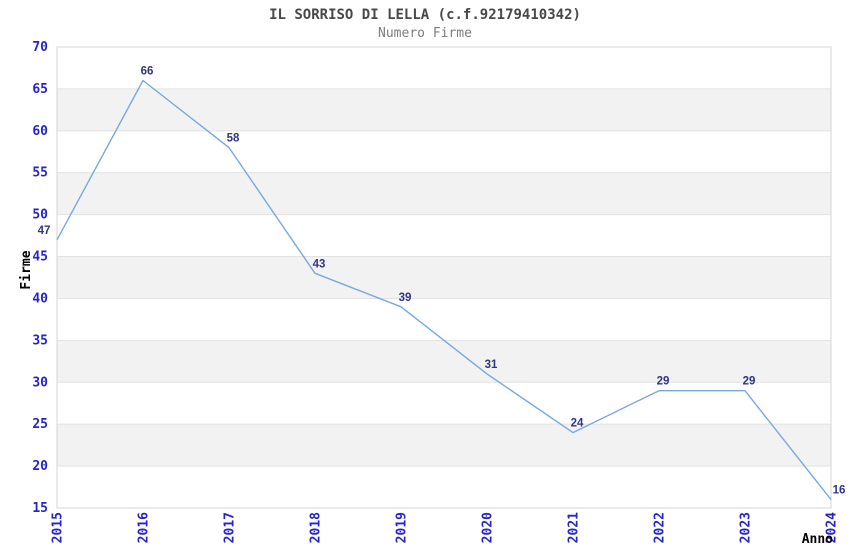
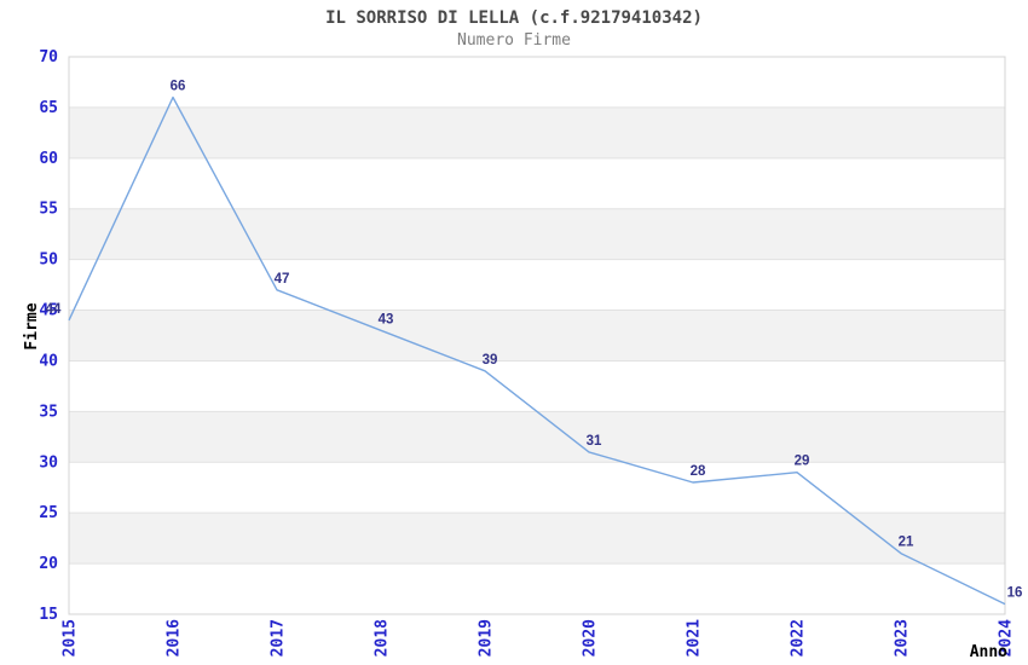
2015: 47 -> 44
2017: 58 -> 47
2021: 24 -> 28
2023: 29 -> 21
